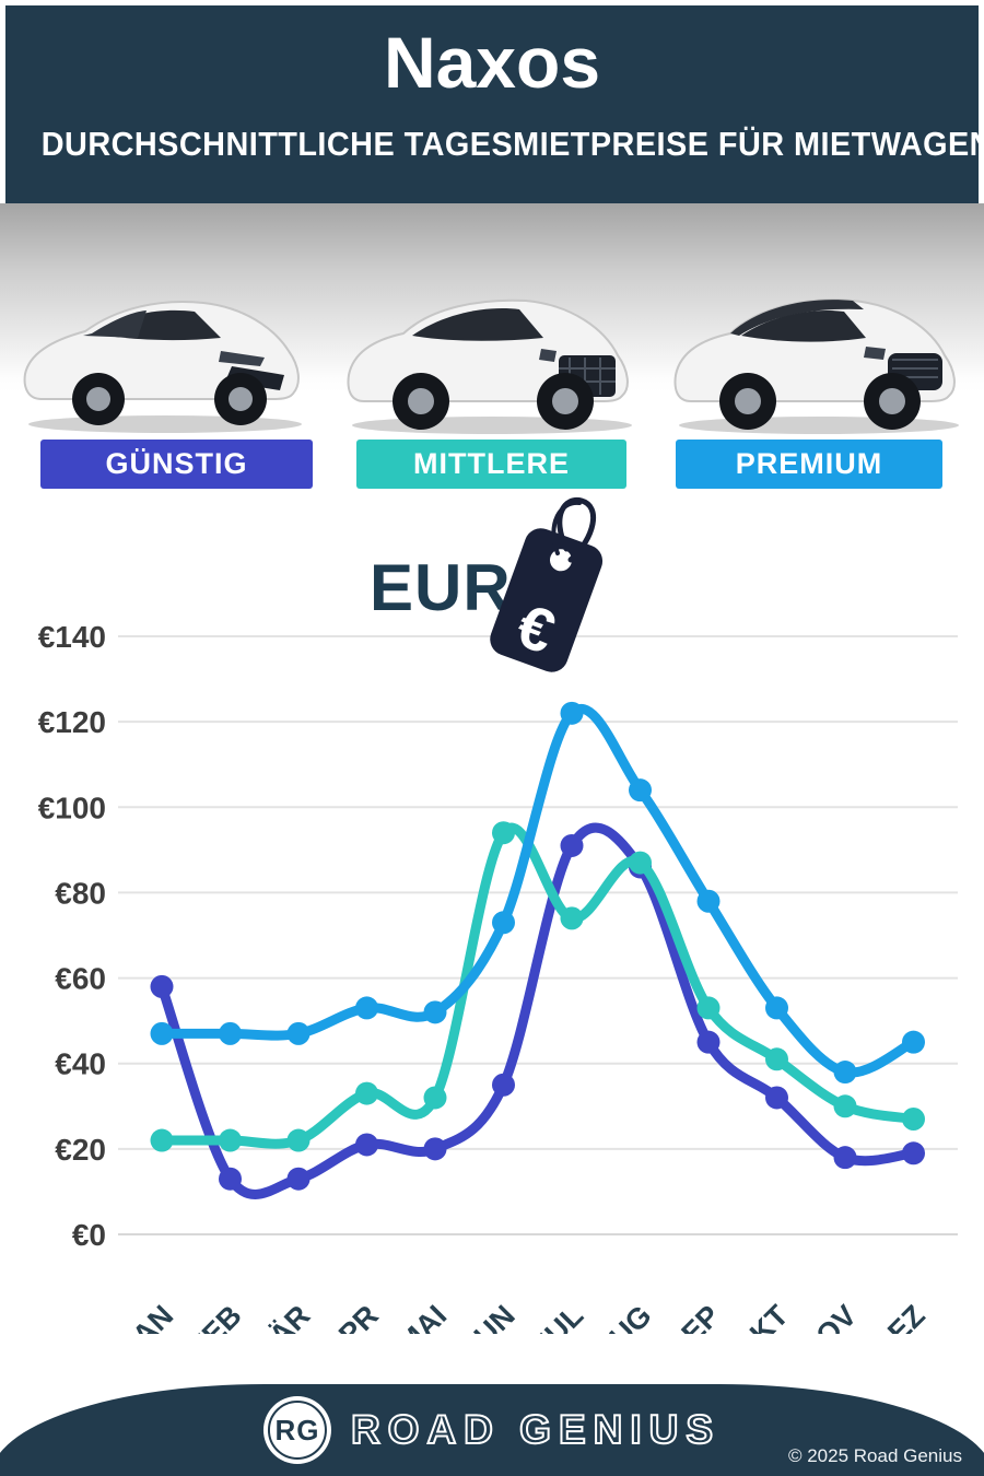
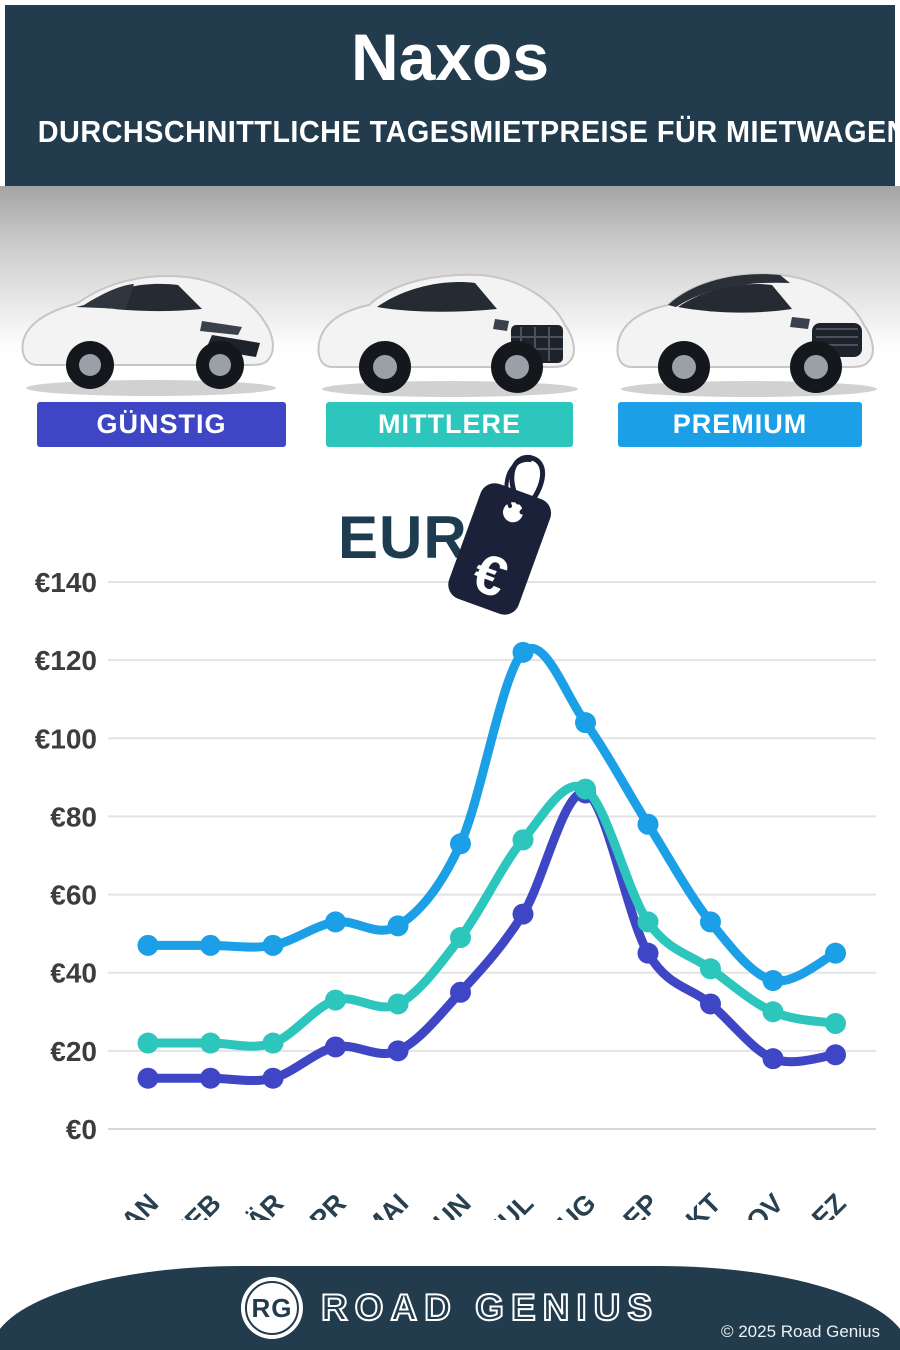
GÜNSTIG/JAN: €58 -> €13
MITTLERE/JUN: €94 -> €49
GÜNSTIG/JUL: €91 -> €55
